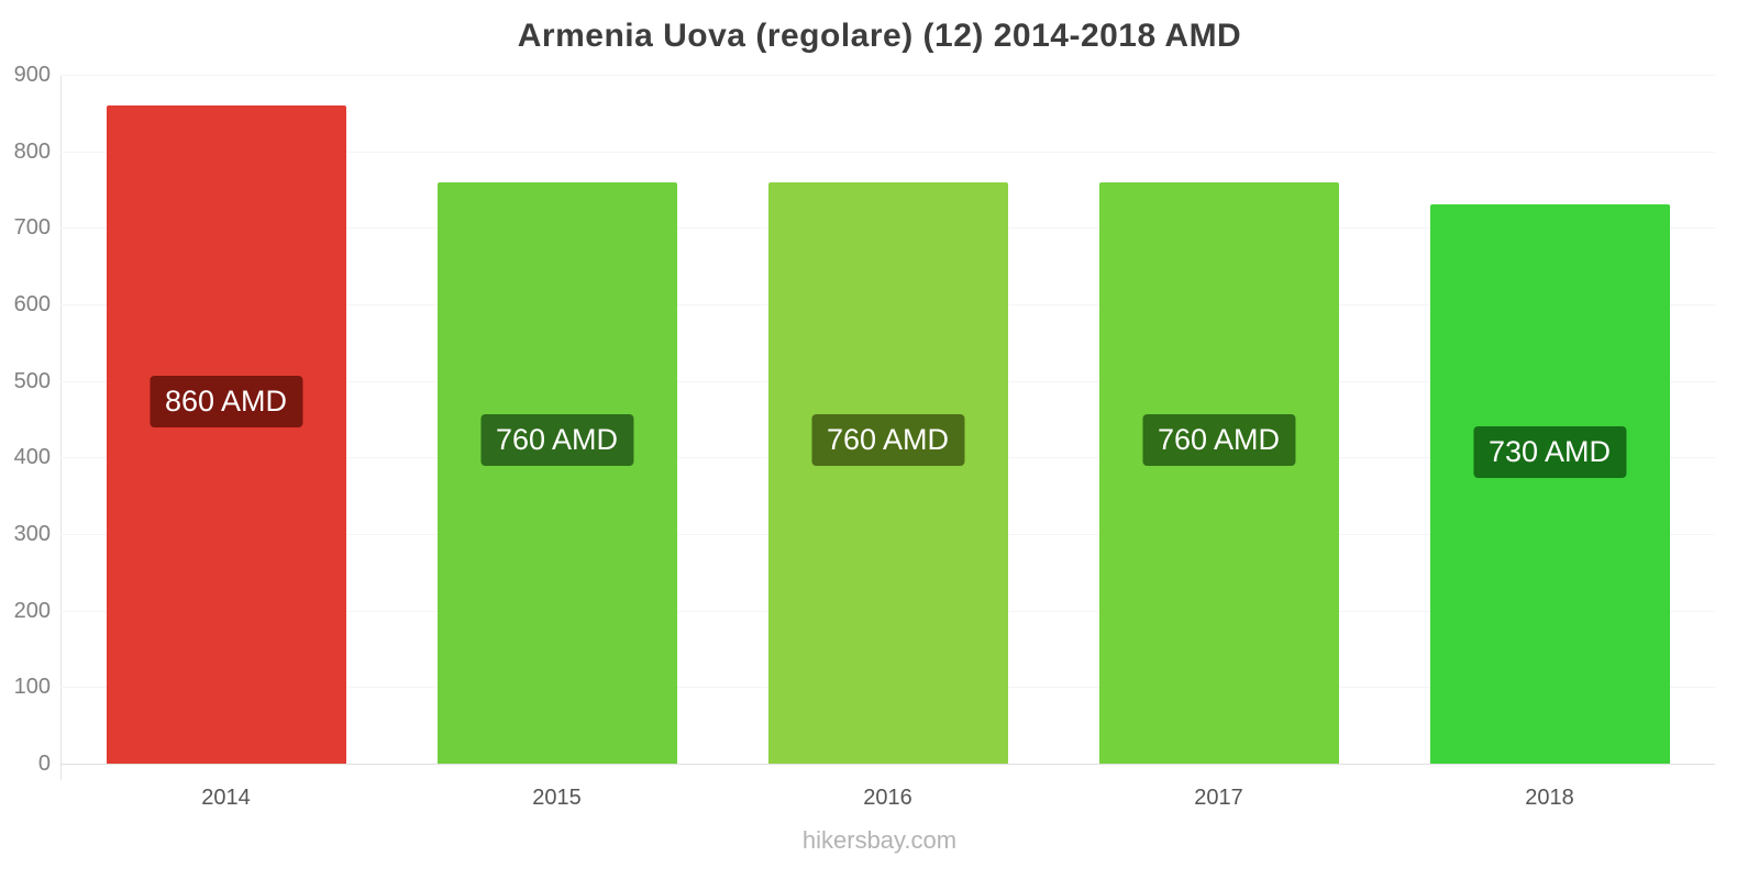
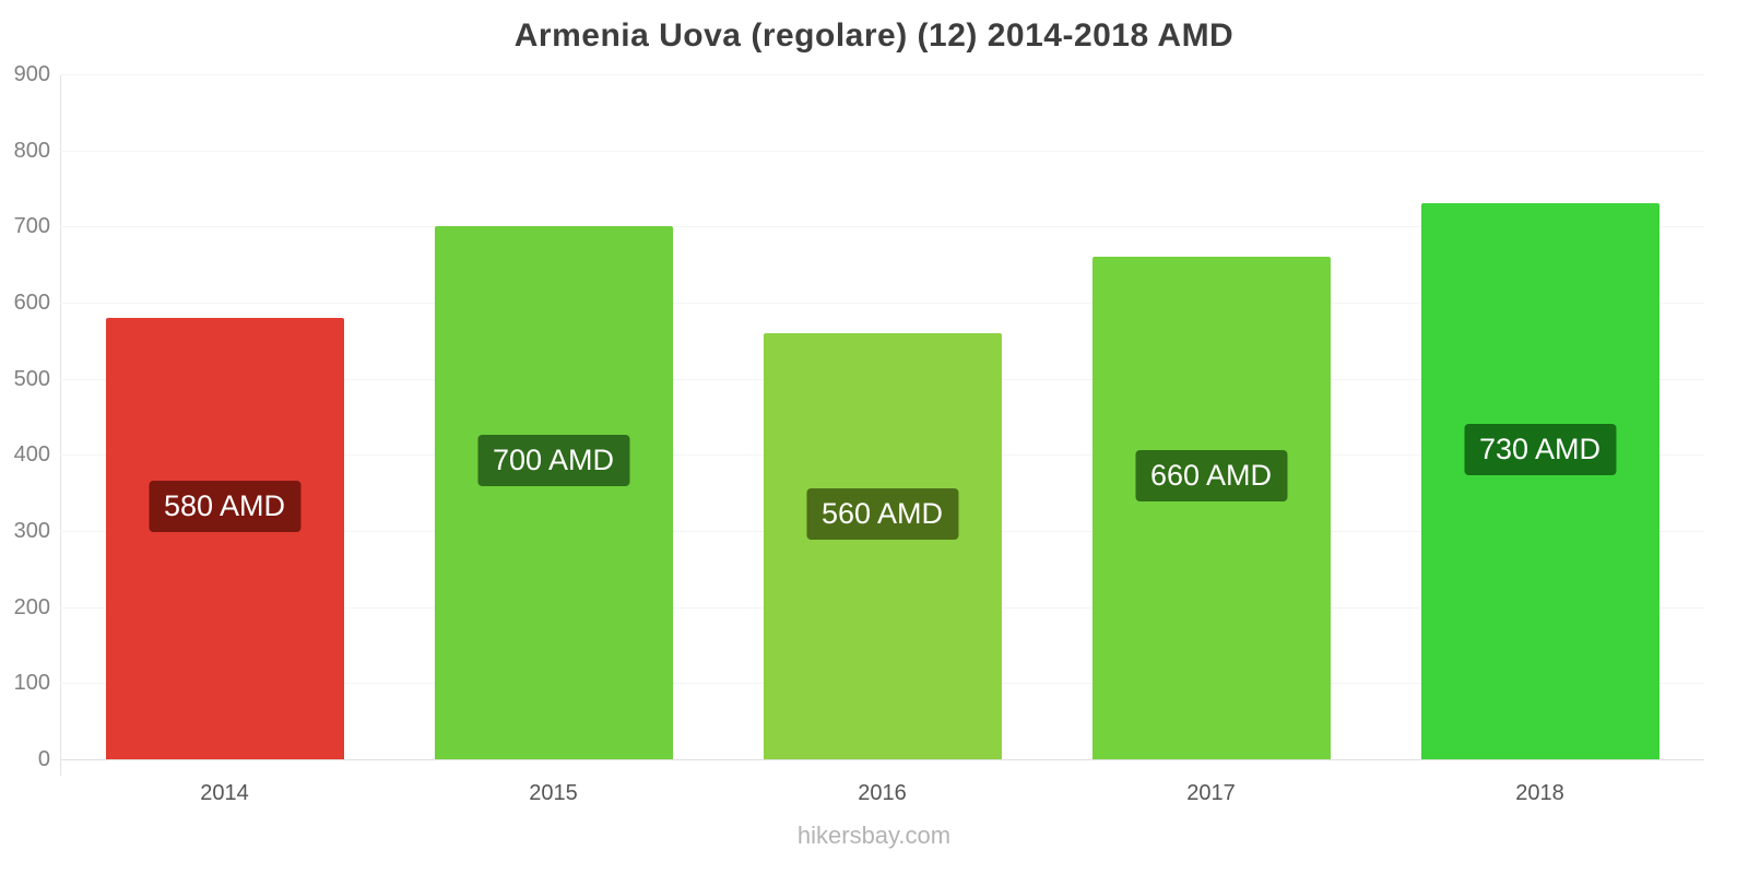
2014: 860 -> 580
2015: 760 -> 700
2016: 760 -> 560
2017: 760 -> 660
